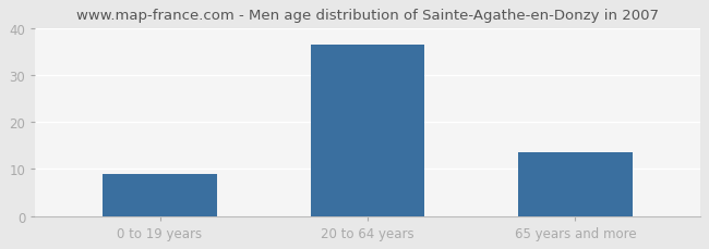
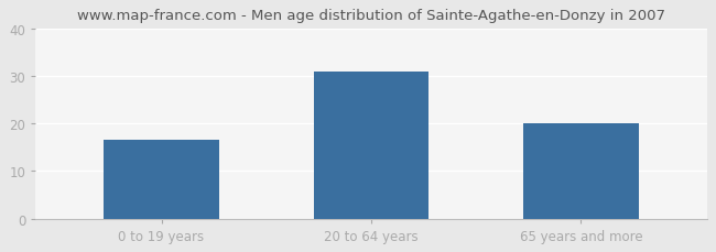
0 to 19 years: 9.0 -> 16.5
20 to 64 years: 36.5 -> 31.0
65 years and more: 13.5 -> 20.0
